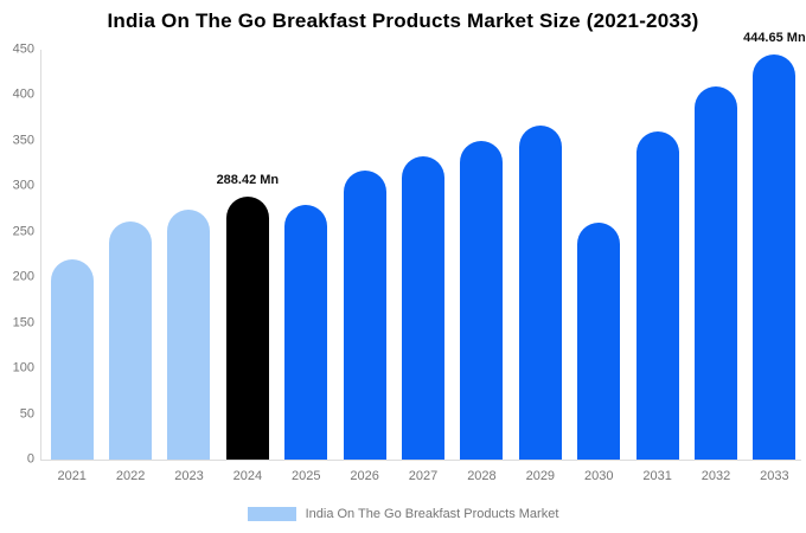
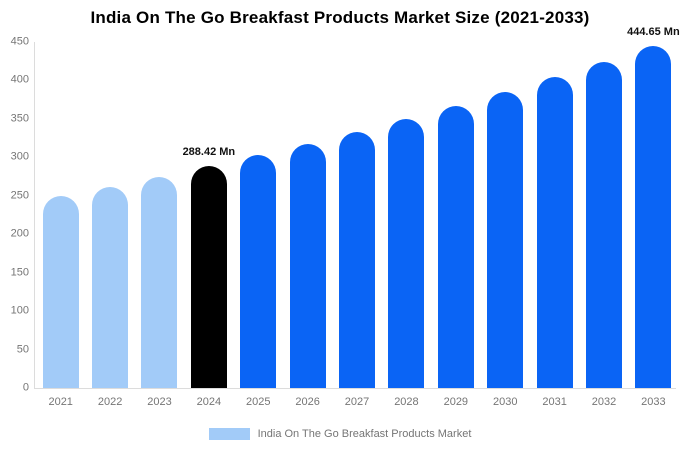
2021: 220 -> 250
2025: 280 -> 300
2030: 260 -> 380
2031: 360 -> 400
2032: 410 -> 420
